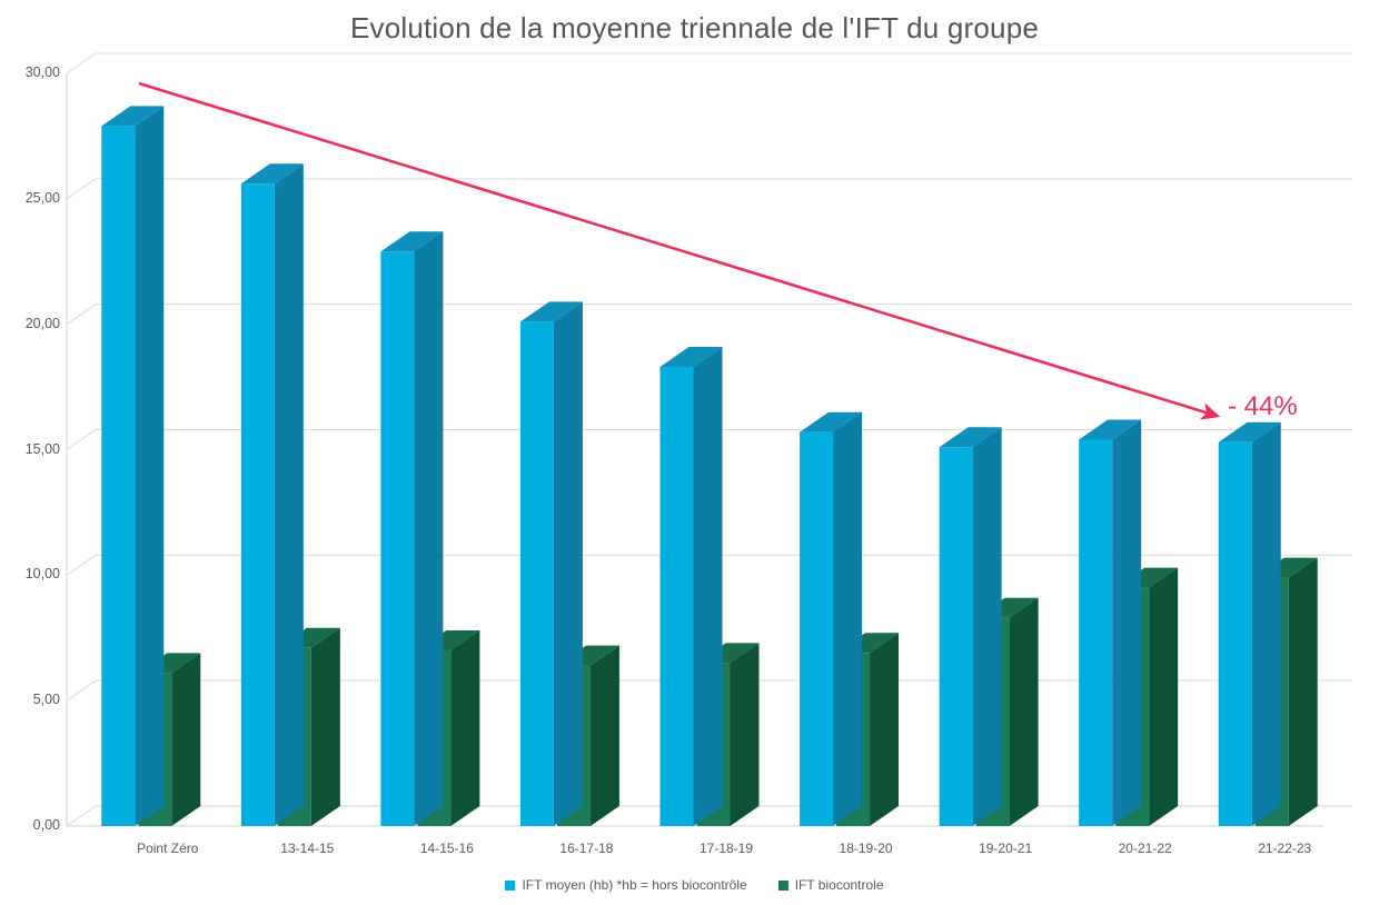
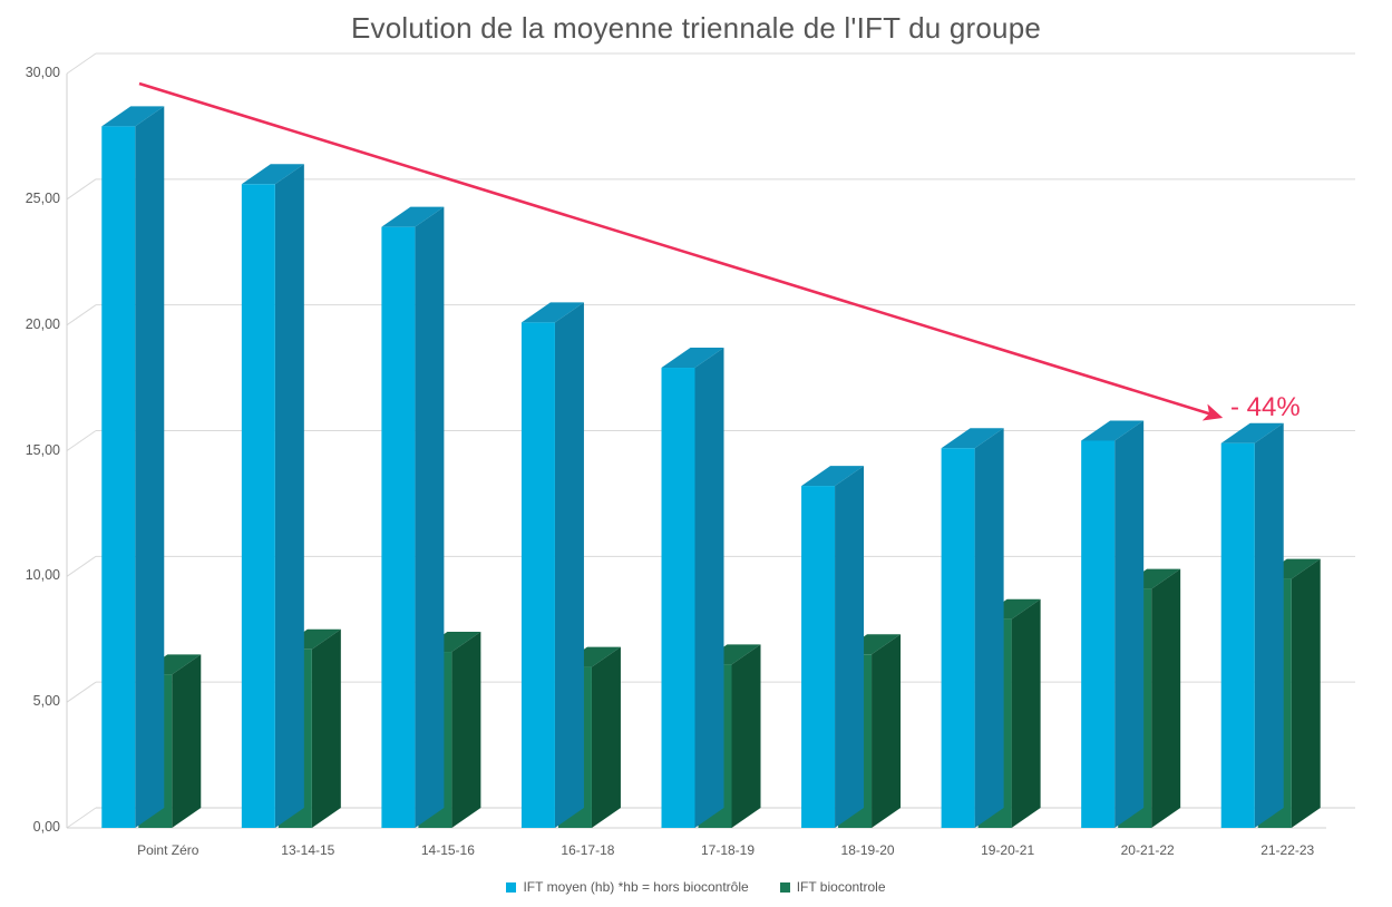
IFT moyen (hb) *hb = hors biocontrôle/14-15-16: 22,9 -> 23,9
IFT moyen (hb) *hb = hors biocontrôle/18-19-20: 15,7 -> 13,6
